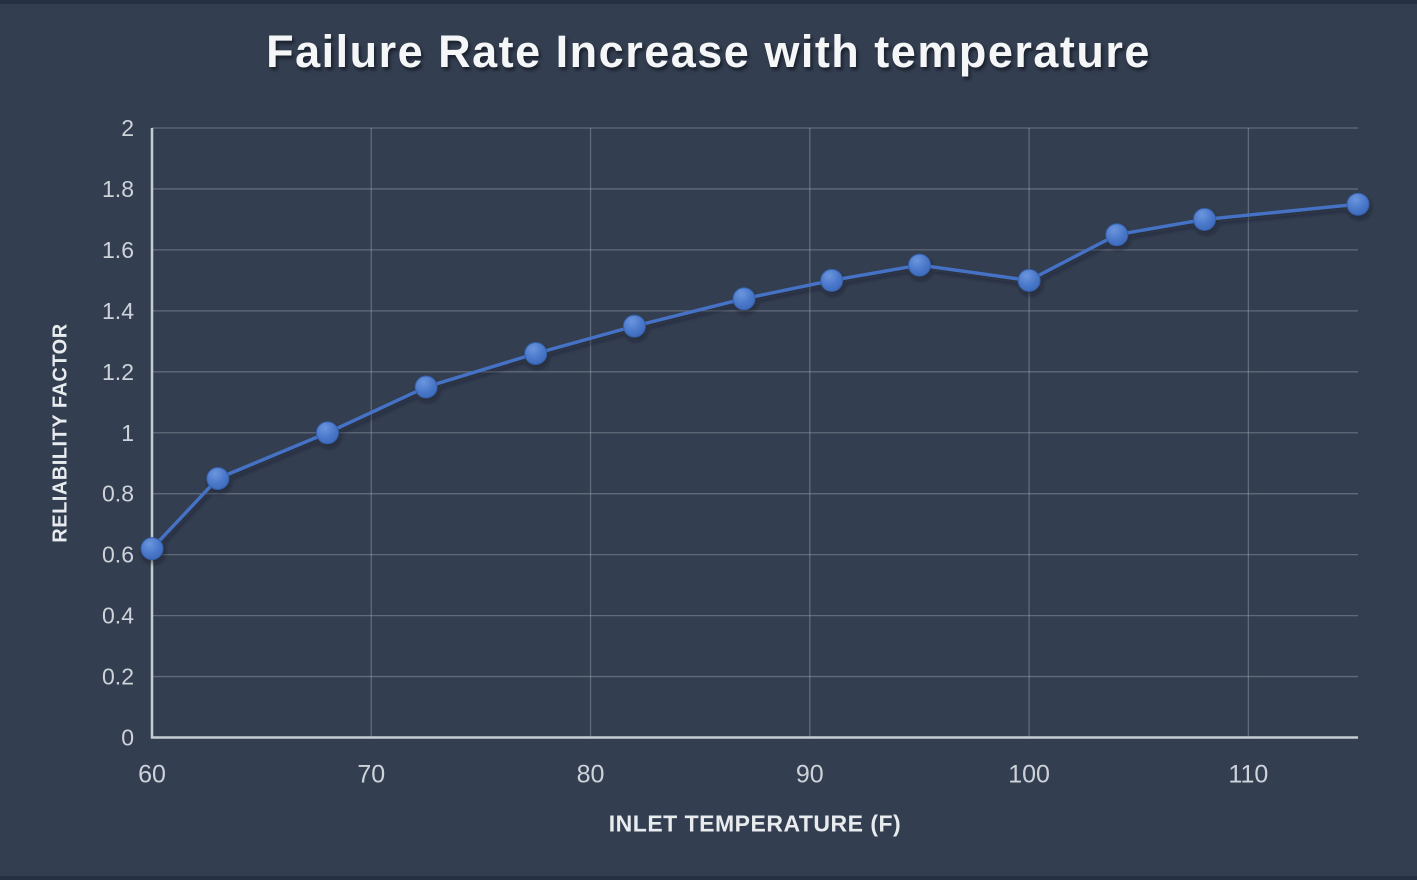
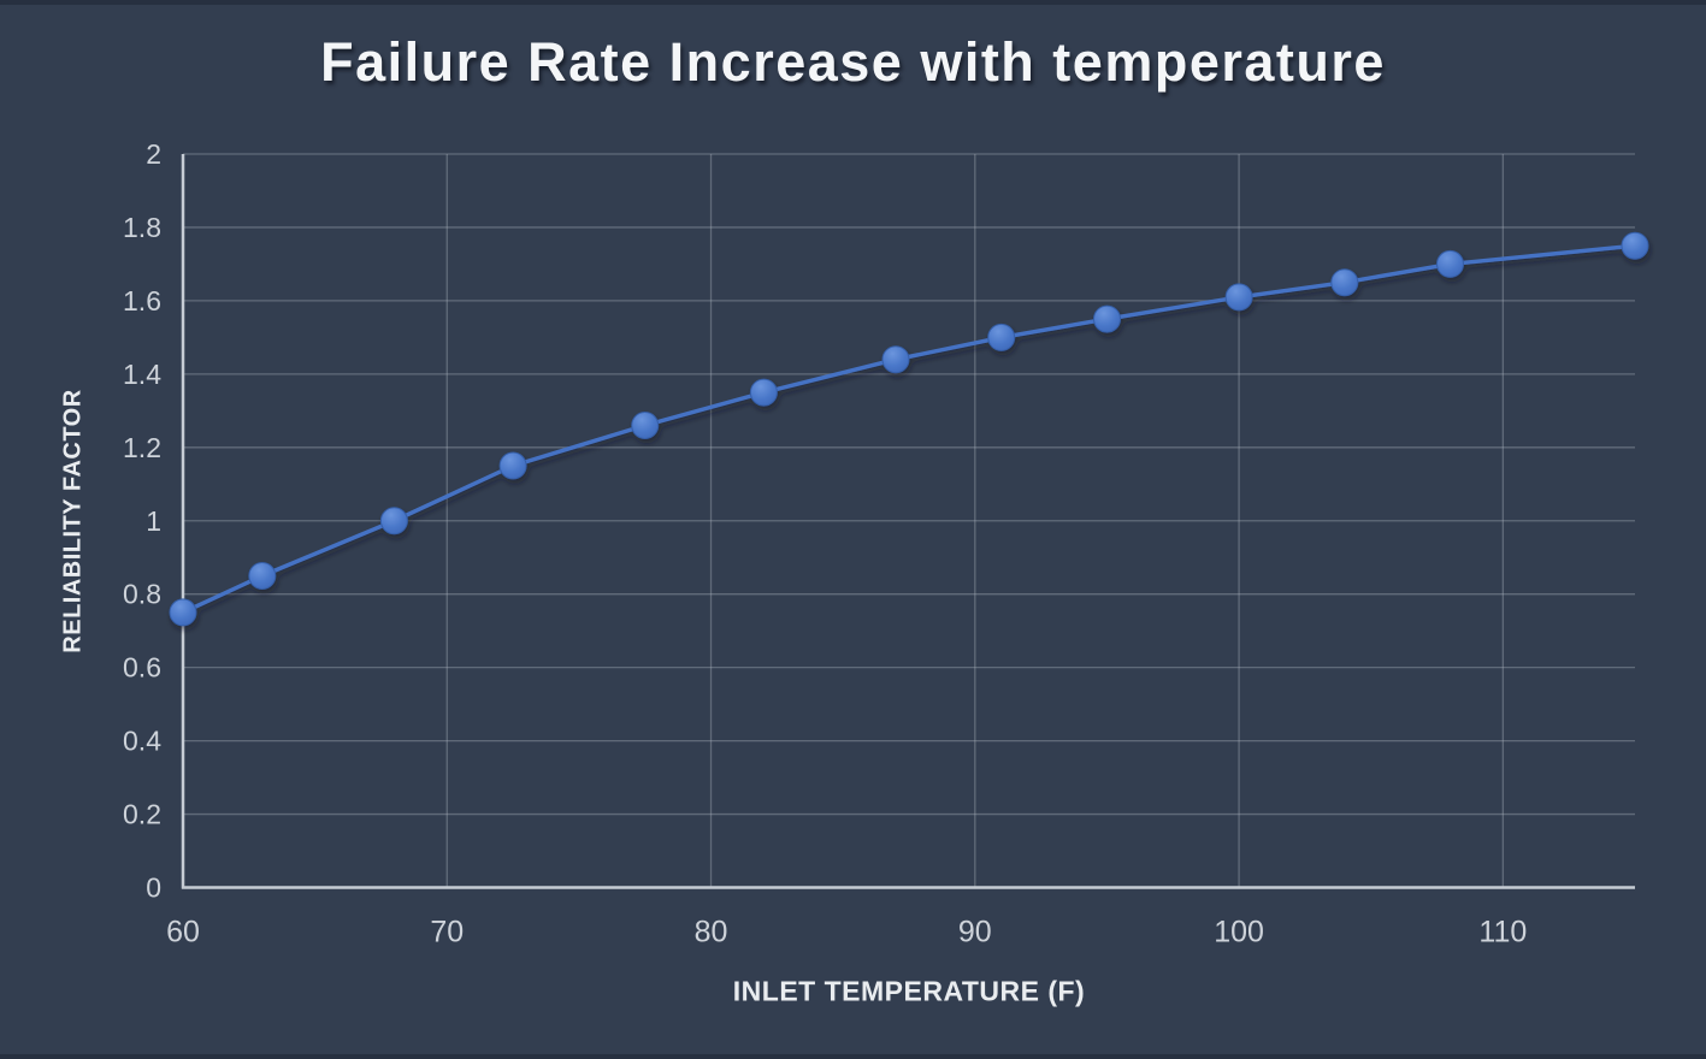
60: 0.62 -> 0.75
100: 1.50 -> 1.61
